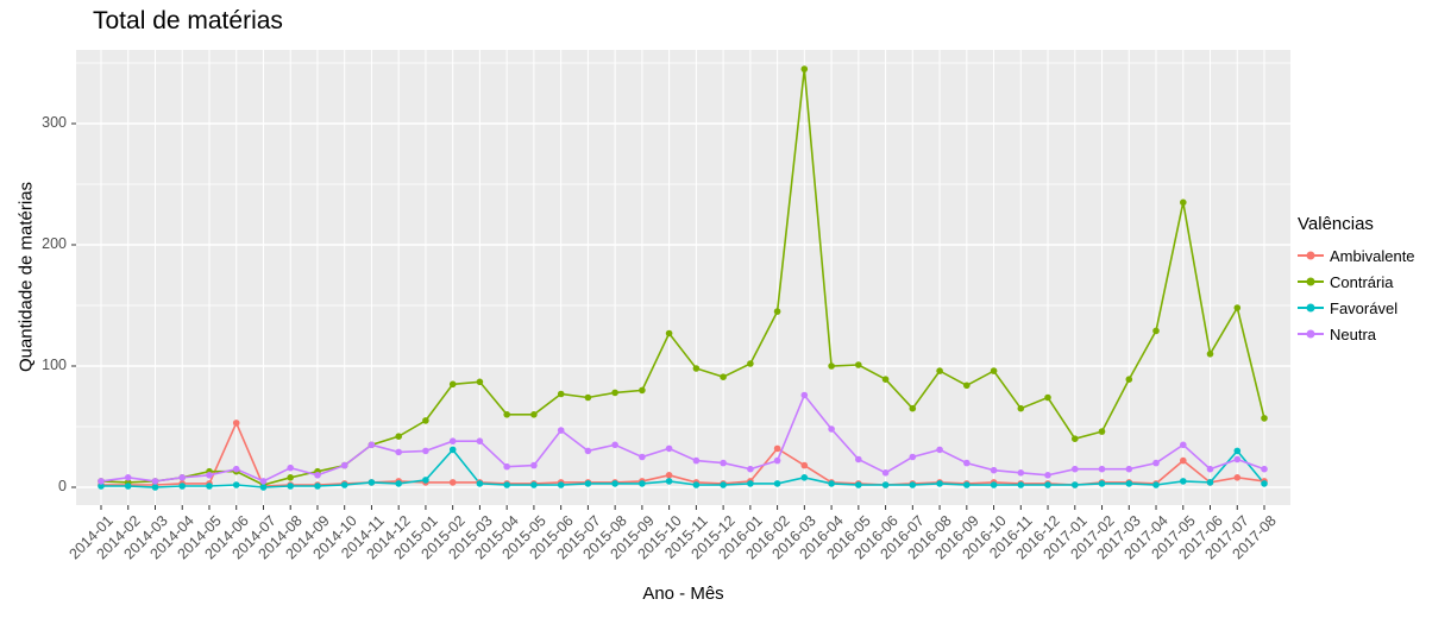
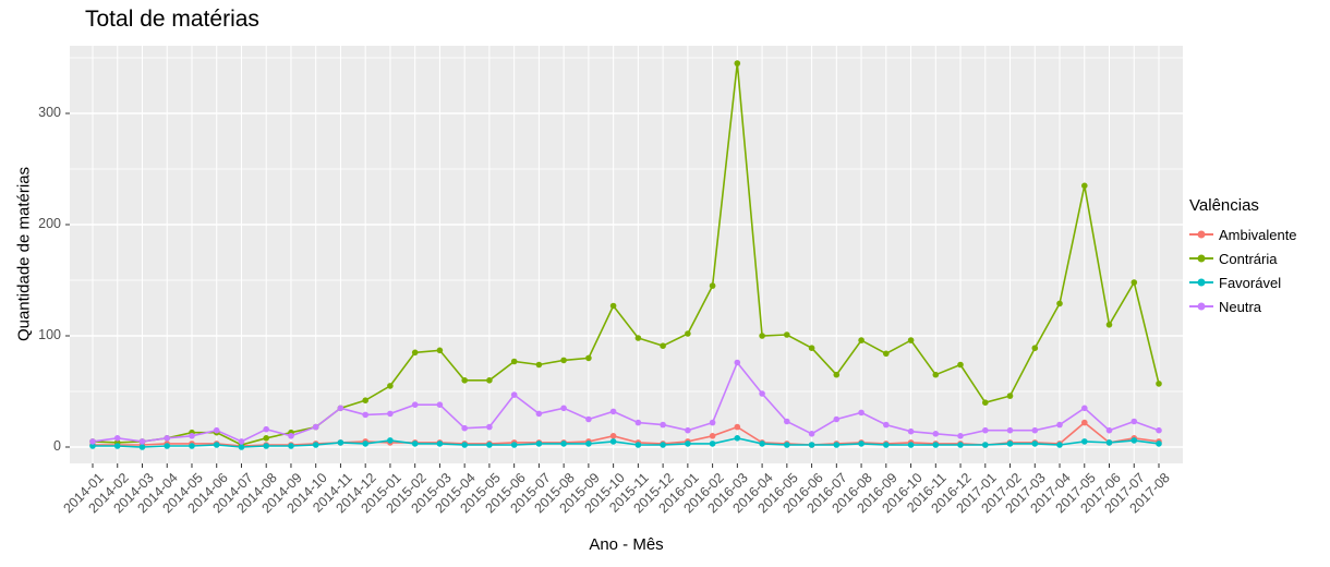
Ambivalente/2014-06: 53 -> 3
Favorável/2015-02: 31 -> 3
Ambivalente/2016-02: 32 -> 10
Favorável/2017-07: 30 -> 6
